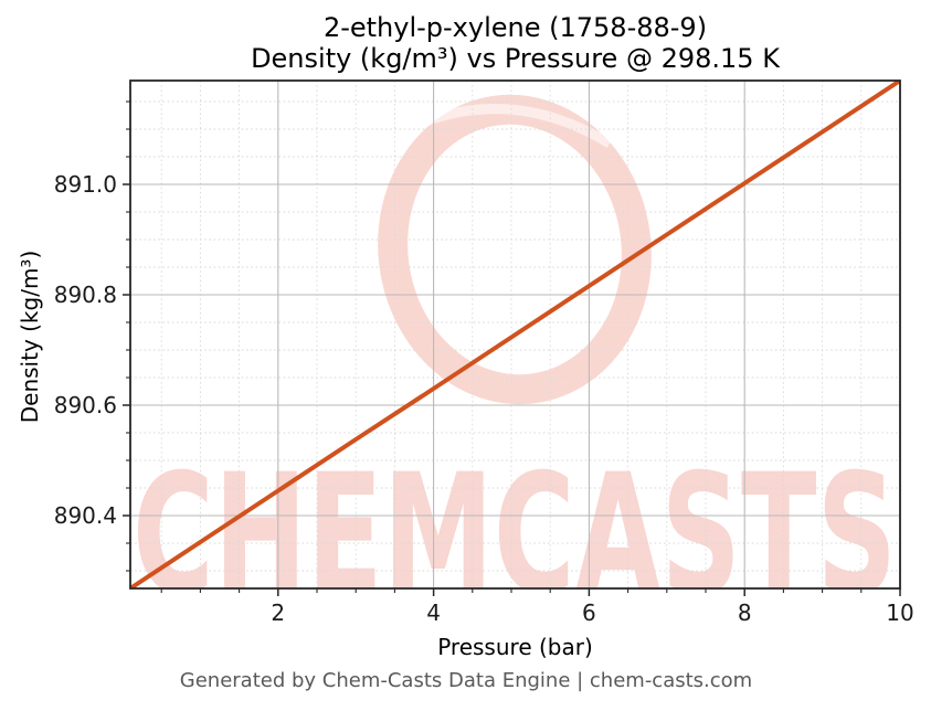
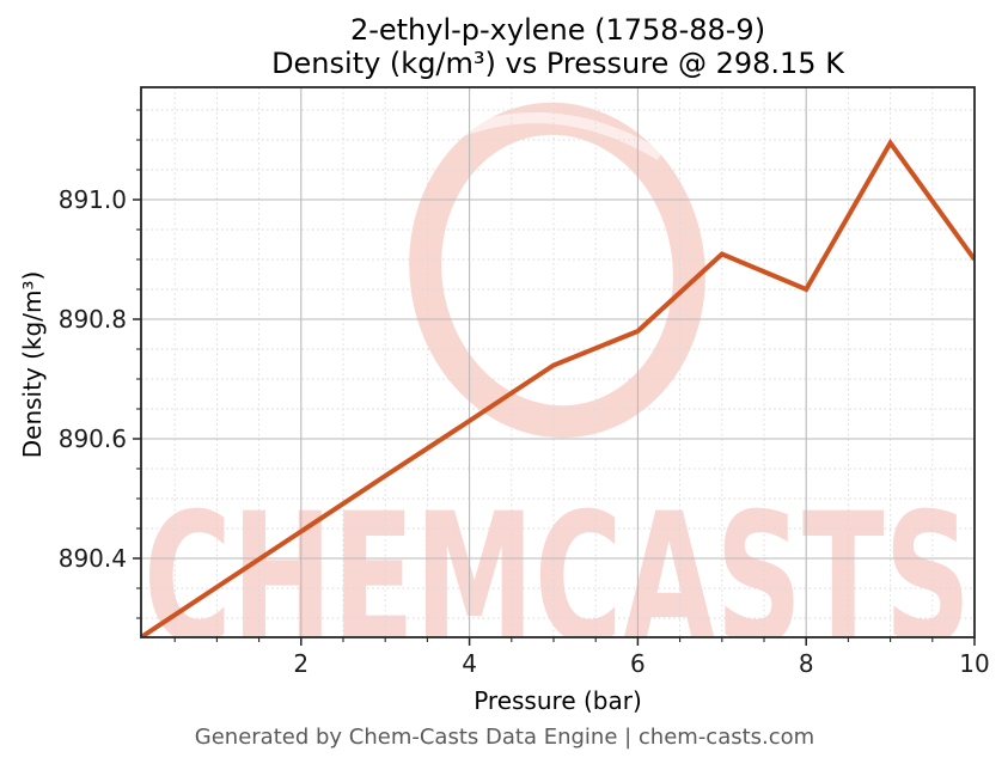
6: 890.82 -> 890.78
8: 891.00 -> 890.85
10: 891.19 -> 890.90
